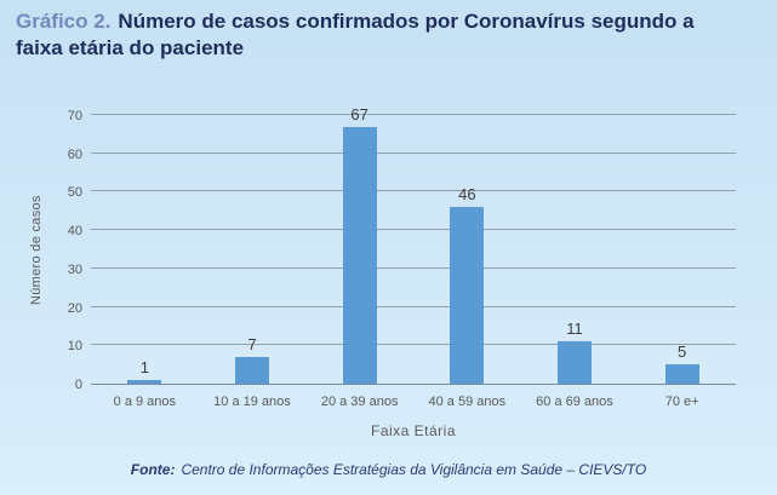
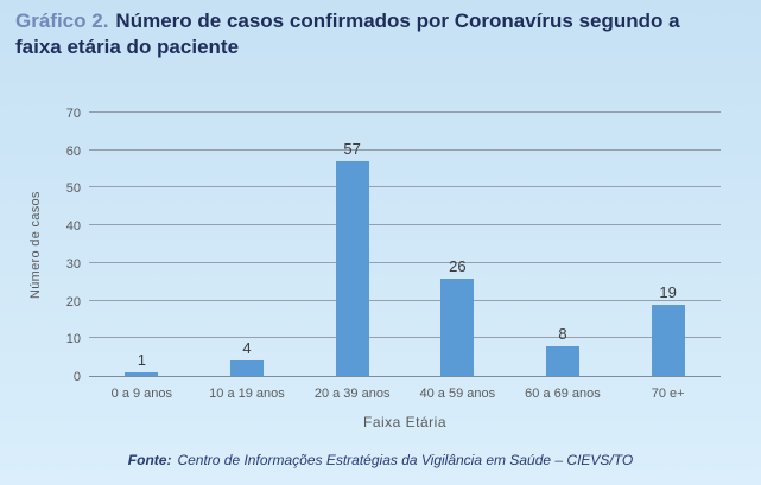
10 a 19 anos: 7 -> 4
20 a 39 anos: 67 -> 57
40 a 59 anos: 46 -> 26
60 a 69 anos: 11 -> 8
70 e+: 5 -> 19
